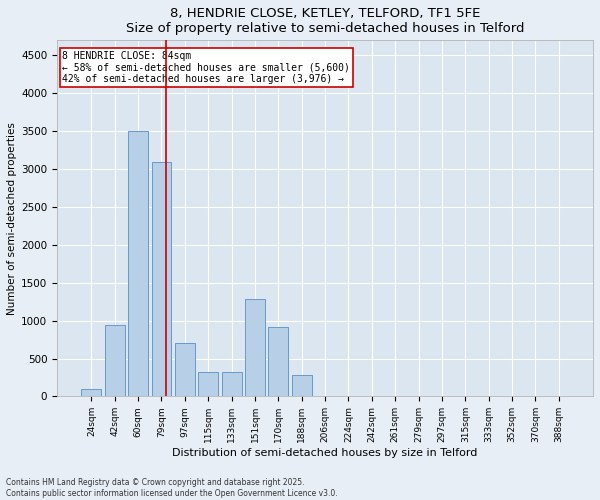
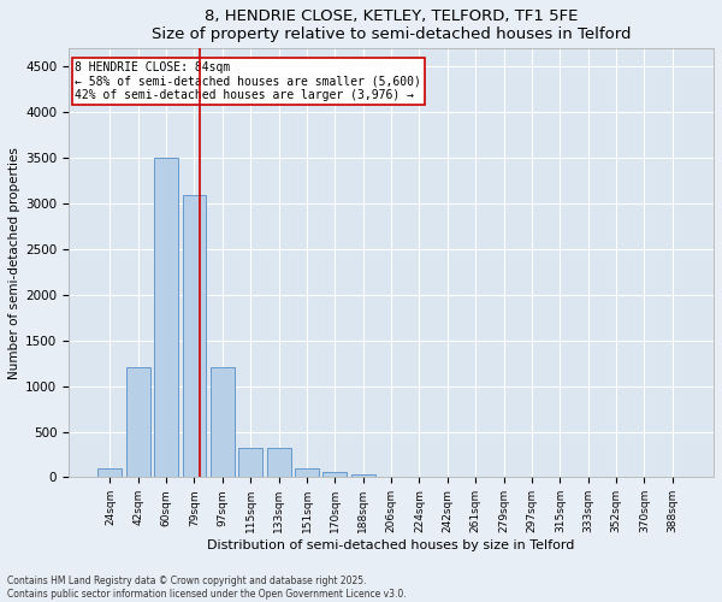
42sqm: 940 -> 1200
97sqm: 700 -> 1200
151sqm: 1280 -> 100
170sqm: 920 -> 60
188sqm: 280 -> 30
